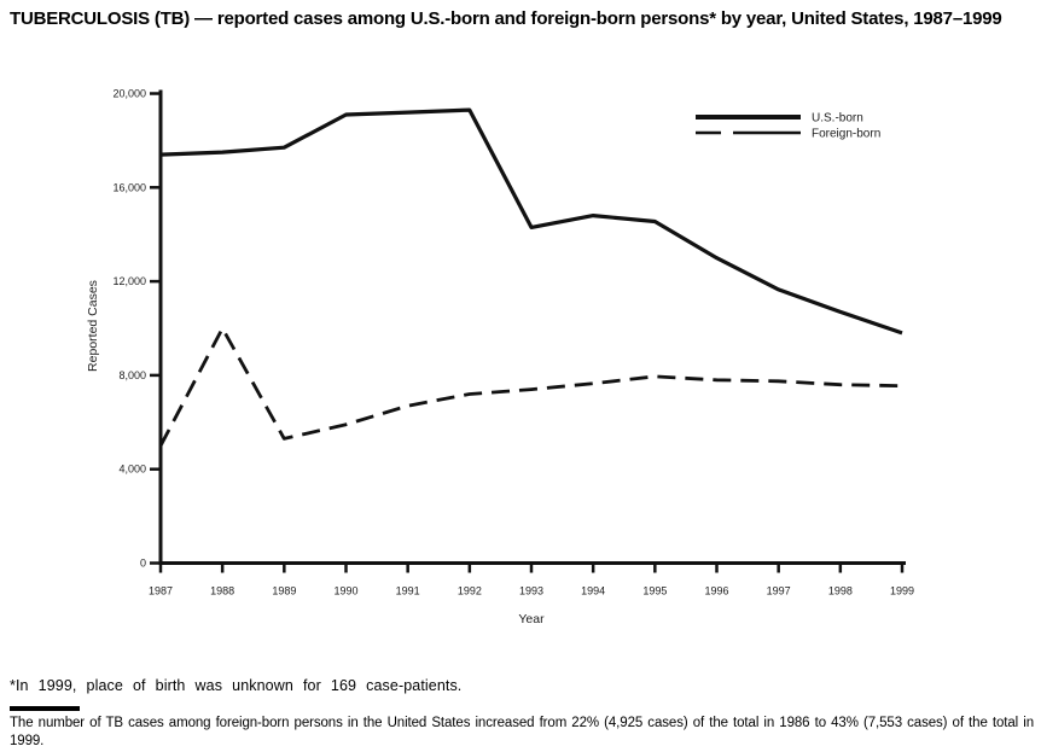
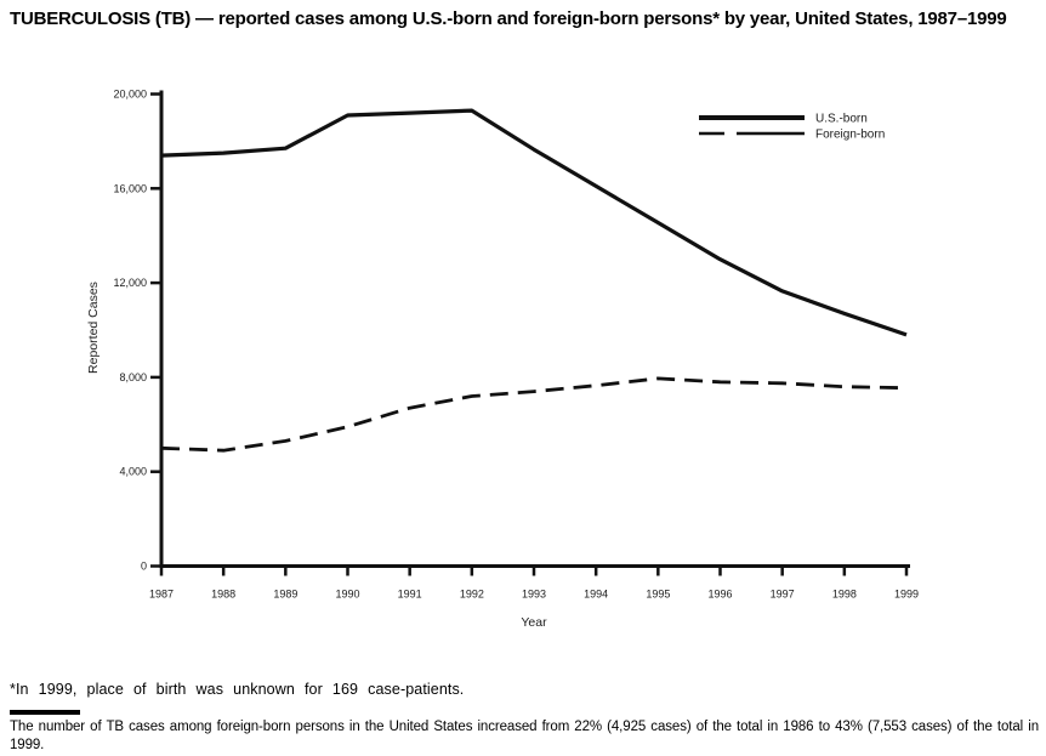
Foreign-born/1988: 10000 -> 4900
U.S.-born/1993: 14300 -> 17600
U.S.-born/1994: 14800 -> 16100
